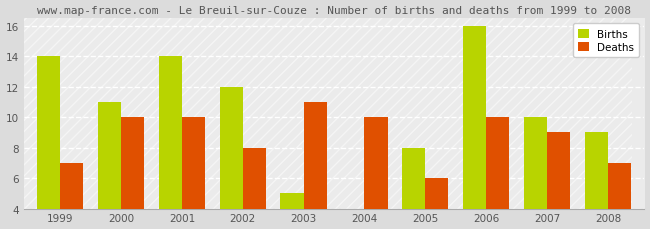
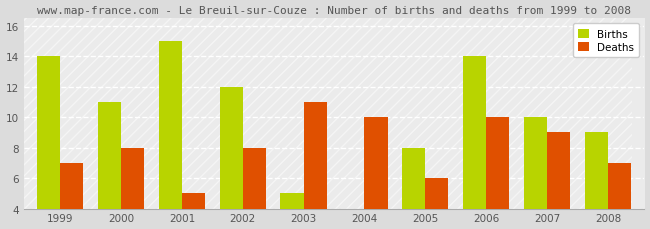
Deaths/2000: 10 -> 8
Births/2001: 14 -> 15
Deaths/2001: 10 -> 5
Births/2006: 16 -> 14
